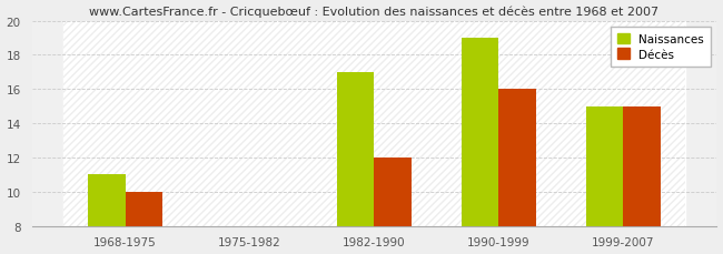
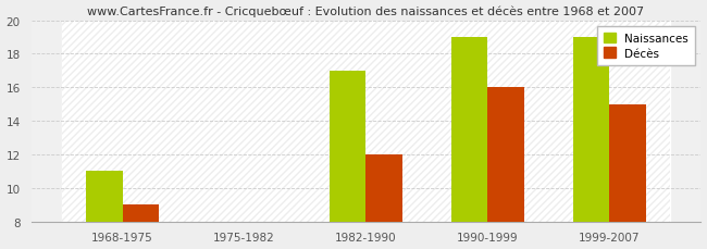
Décès/1968-1975: 10 -> 9
Naissances/1999-2007: 15 -> 19
